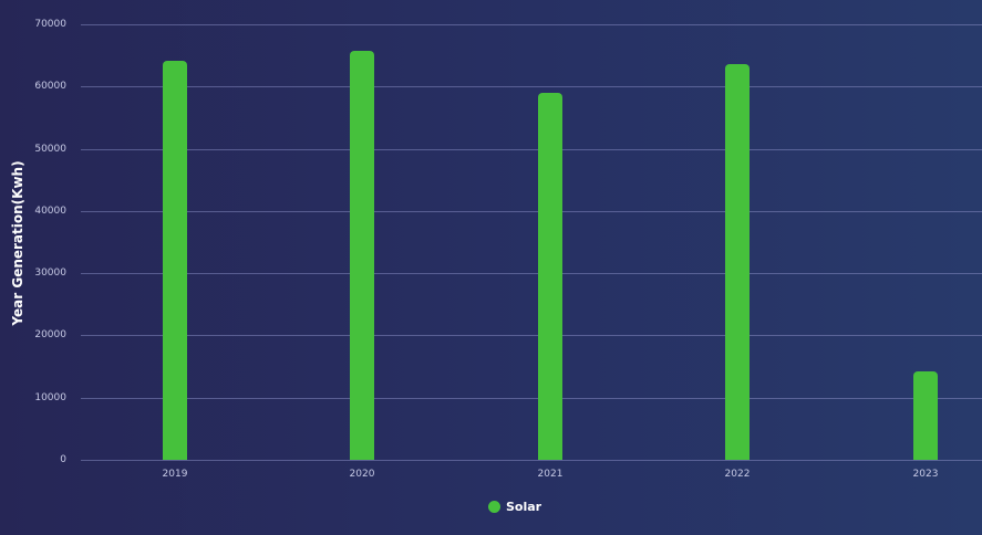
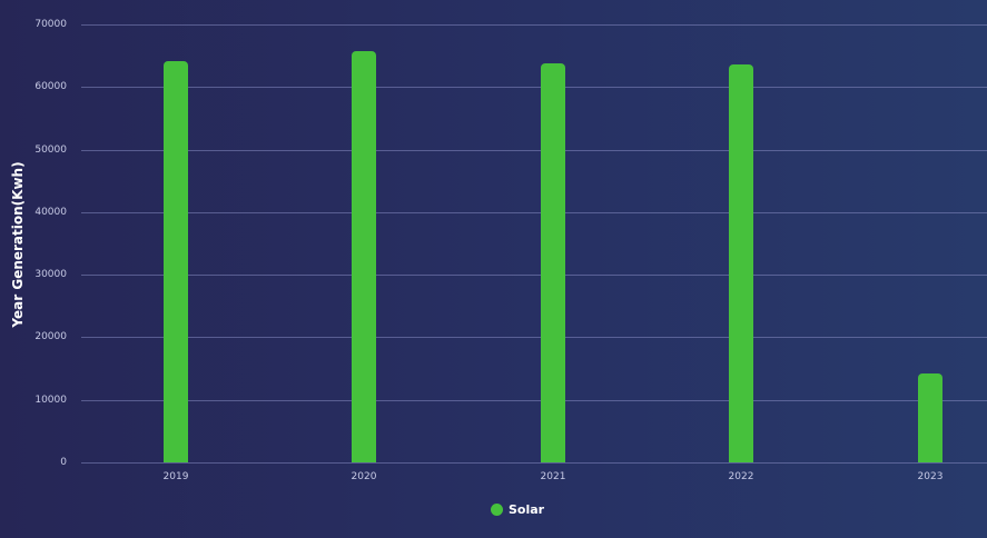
2021: 59000 -> 64000
